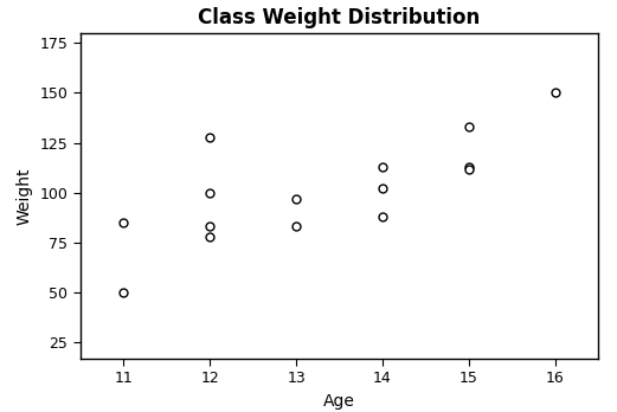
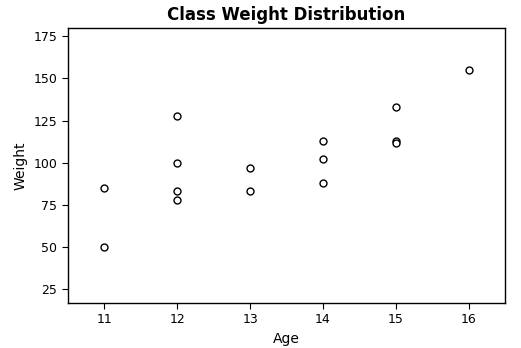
16: 150 -> 155
